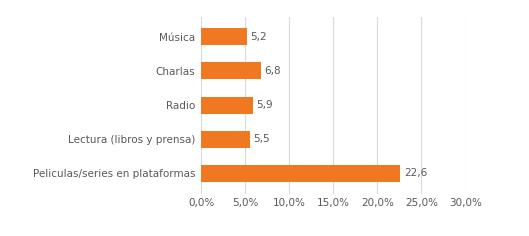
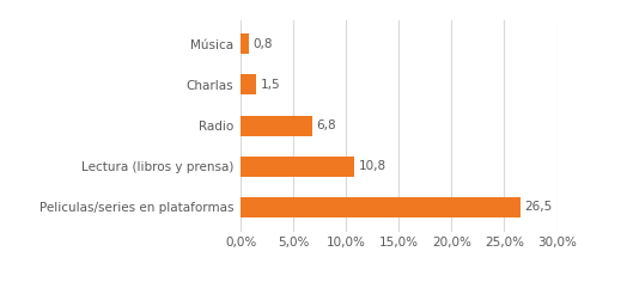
Música: 5,2 -> 0,8
Charlas: 6,8 -> 1,5
Radio: 5,9 -> 6,8
Lectura (libros y prensa): 5,5 -> 10,8
Peliculas/series en plataformas: 22,6 -> 26,5
